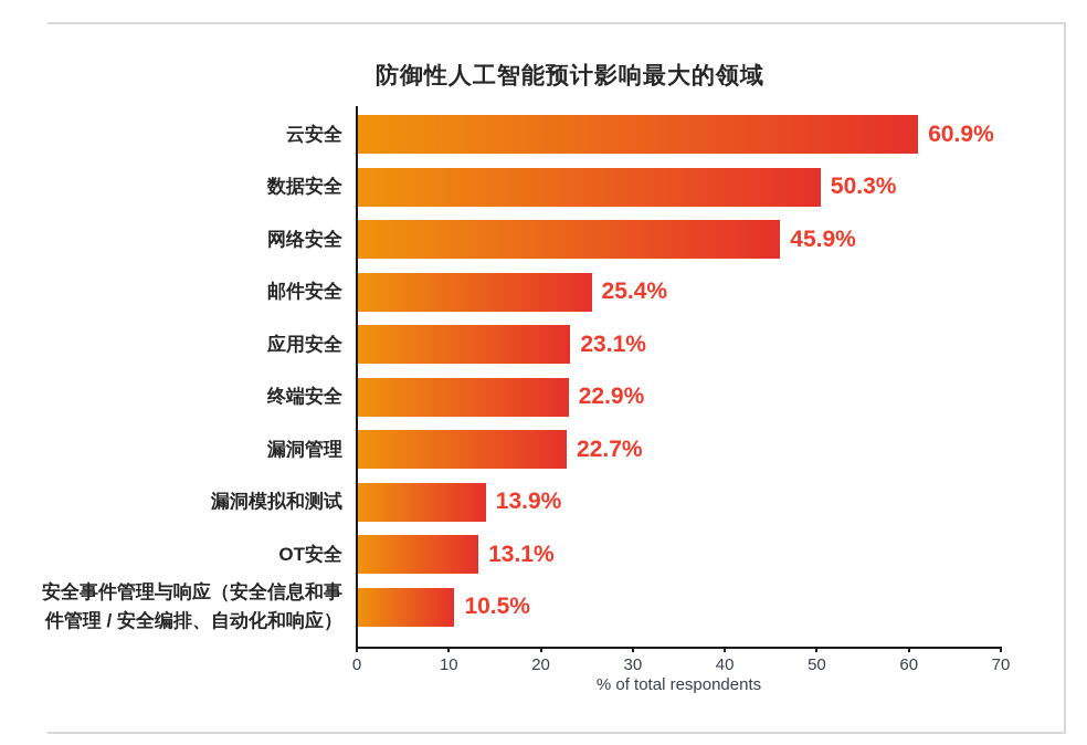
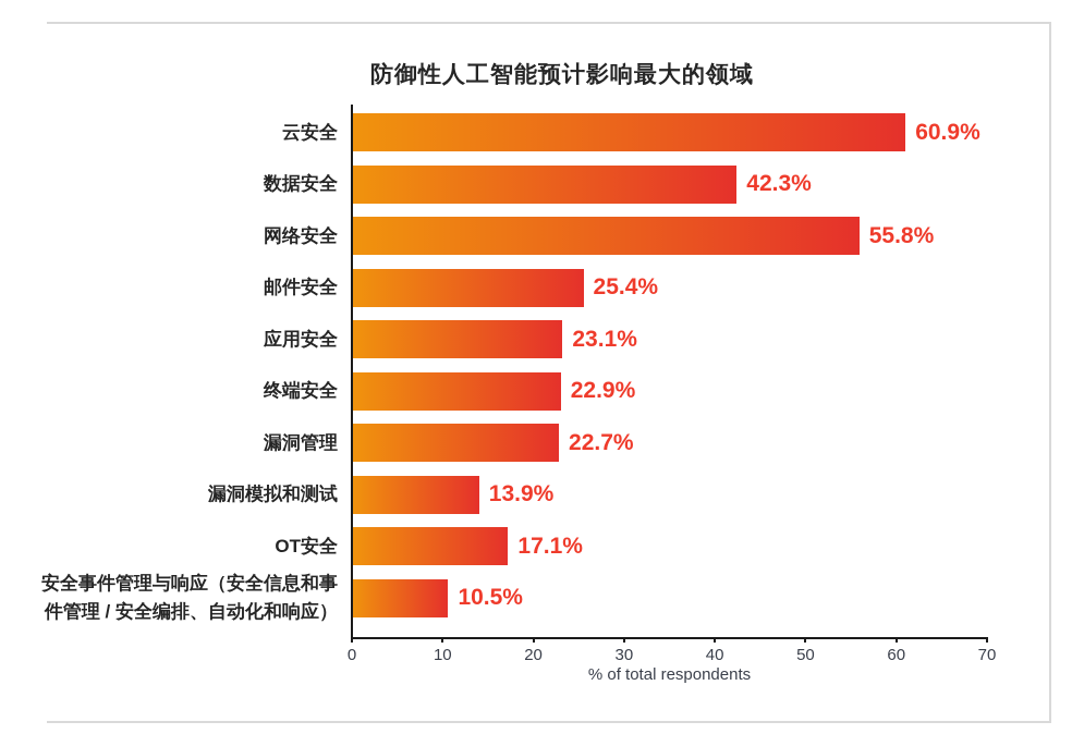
数据安全: 50.3% -> 42.3%
网络安全: 45.9% -> 55.8%
OT安全: 13.1% -> 17.1%
